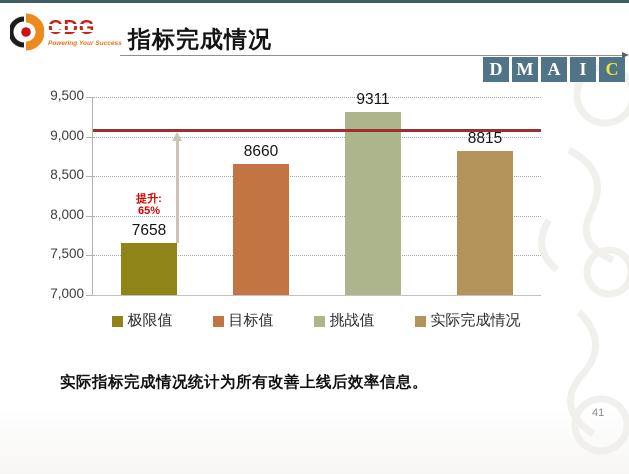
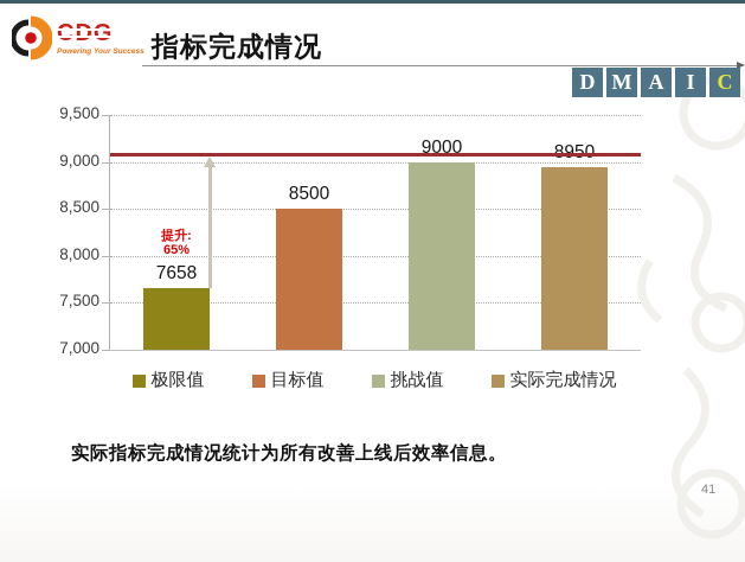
目标值: 8660 -> 8500
挑战值: 9311 -> 9000
实际完成情况: 8815 -> 8950
